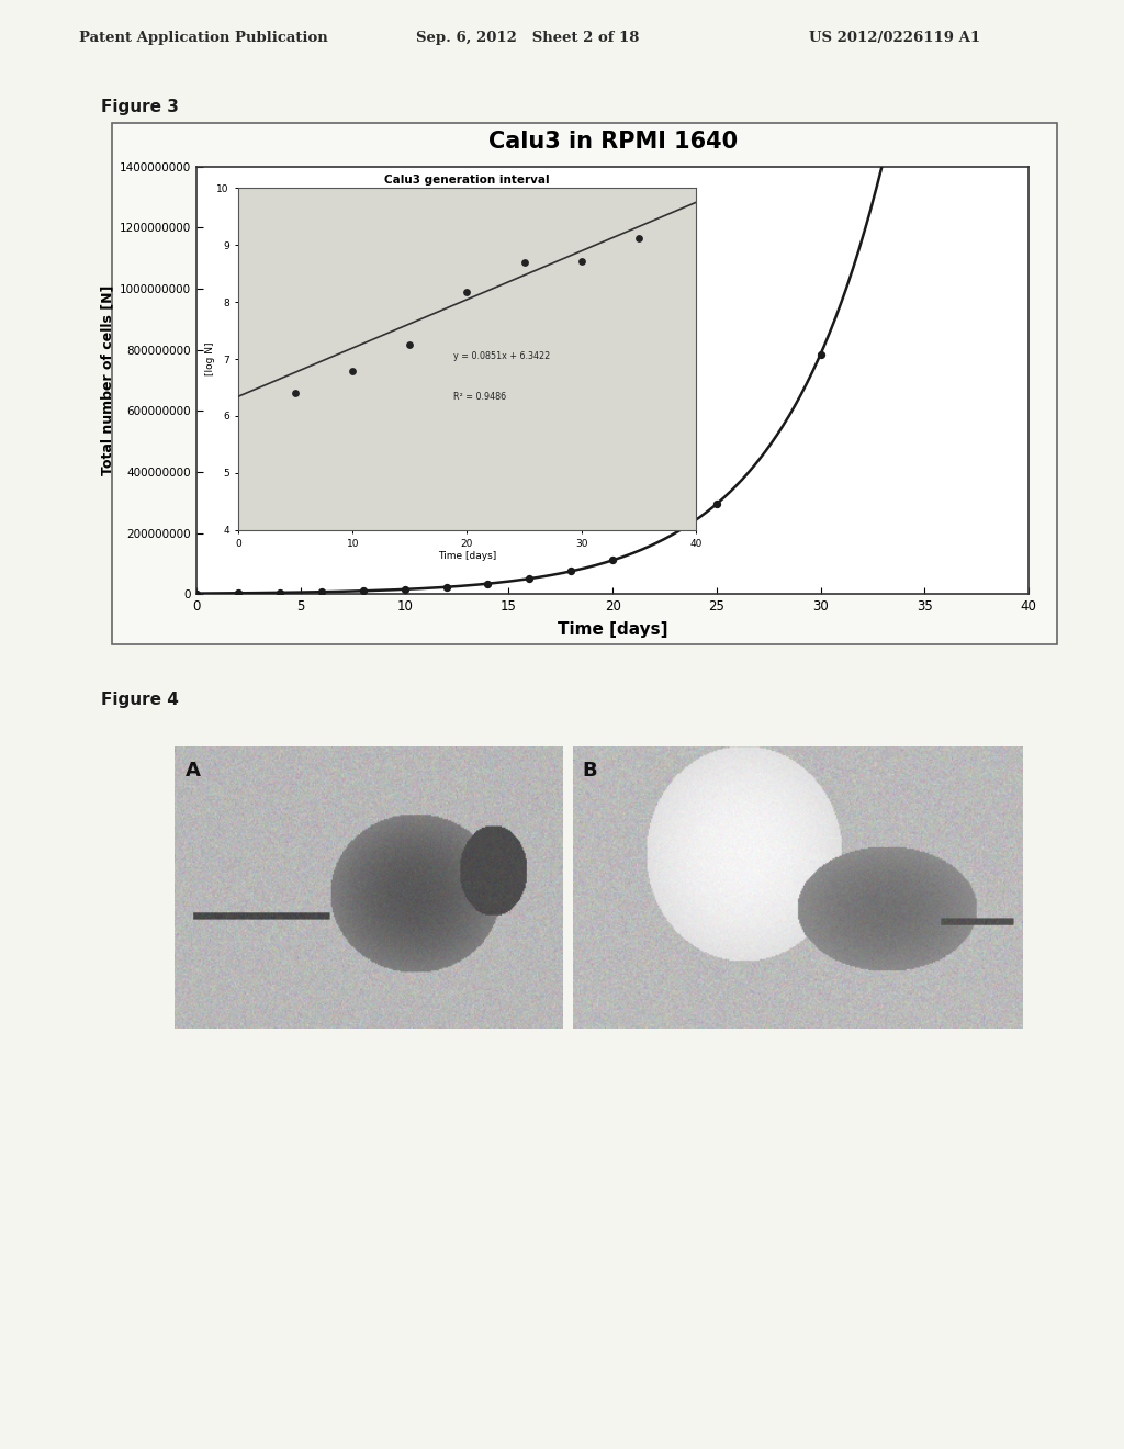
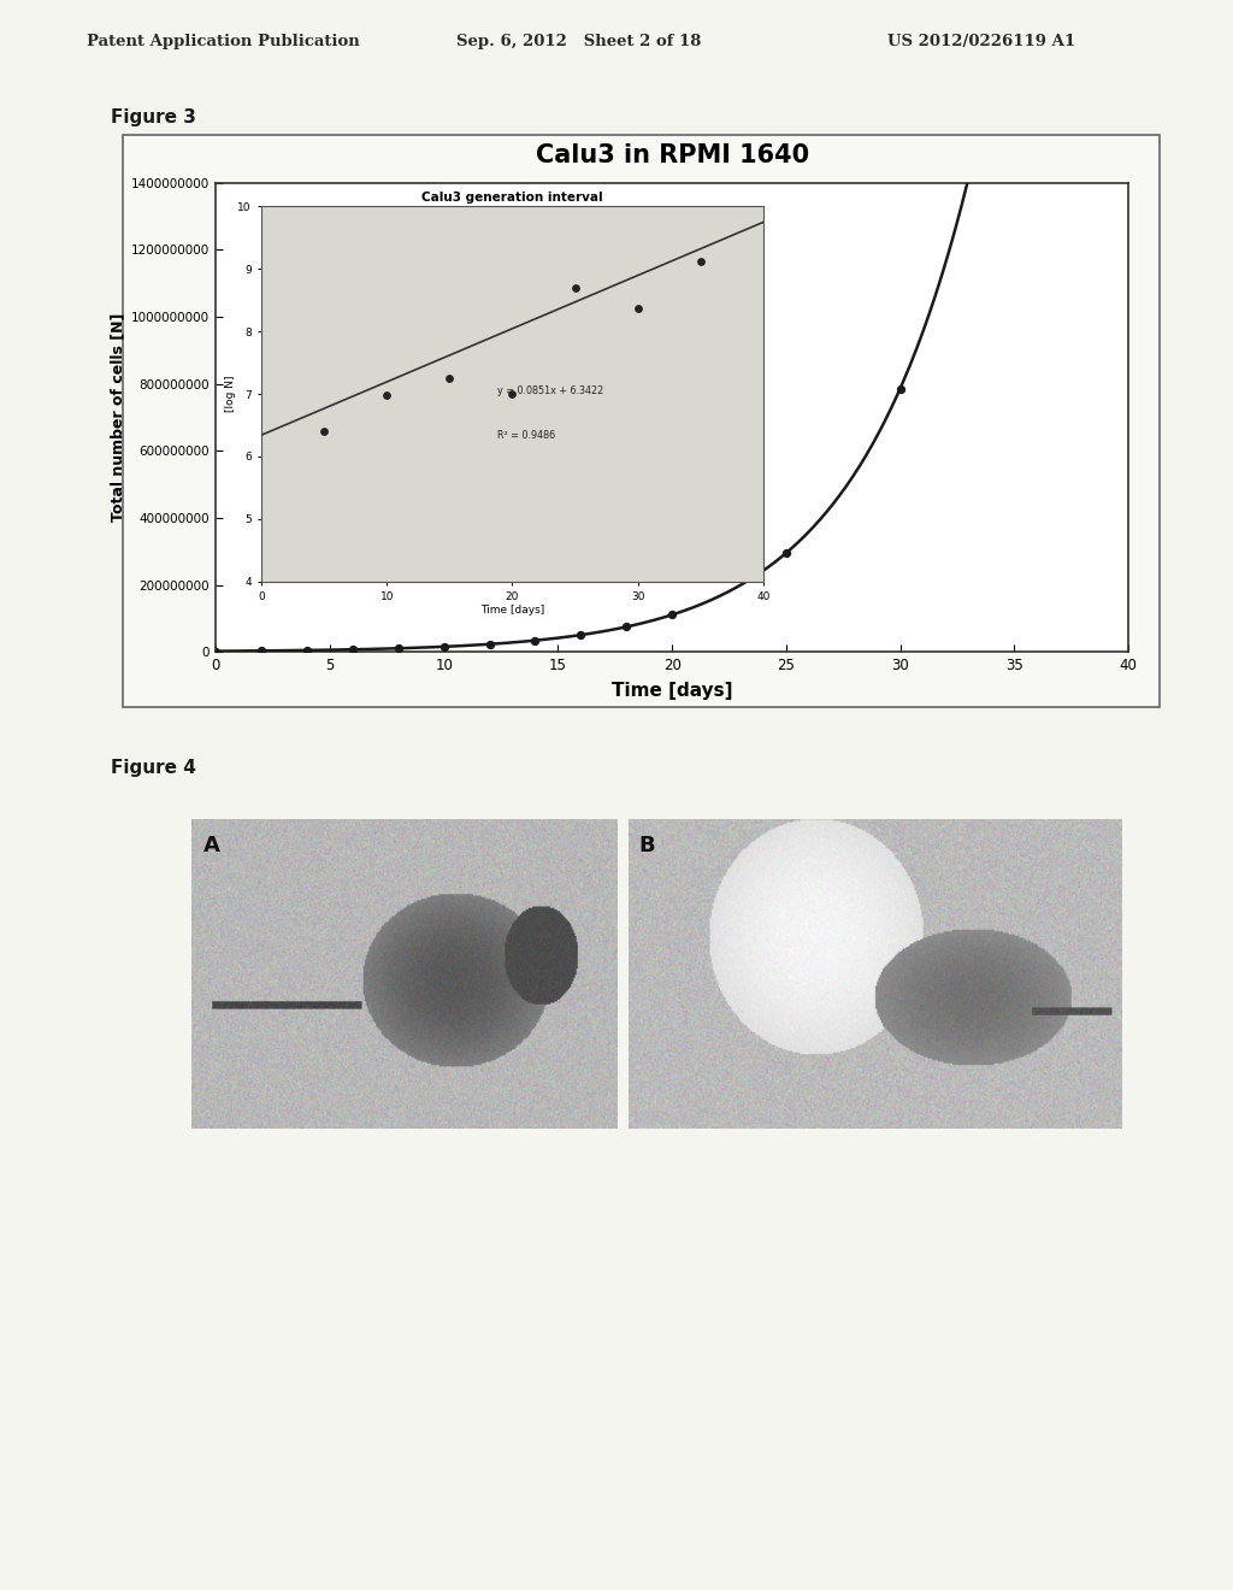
Calu3 generation interval/10: 6.78 -> 6.98
Calu3 generation interval/20: 8.18 -> 7.00
Calu3 generation interval/30: 8.72 -> 8.36
